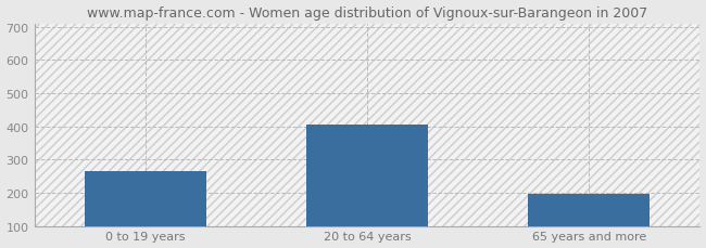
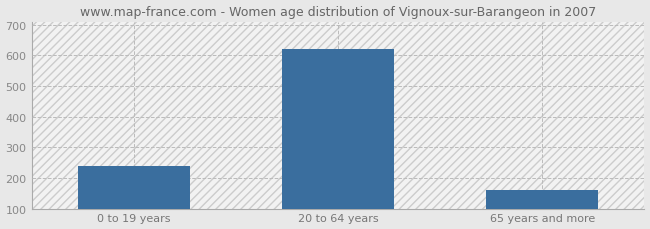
0 to 19 years: 265 -> 240
20 to 64 years: 405 -> 621
65 years and more: 195 -> 160
